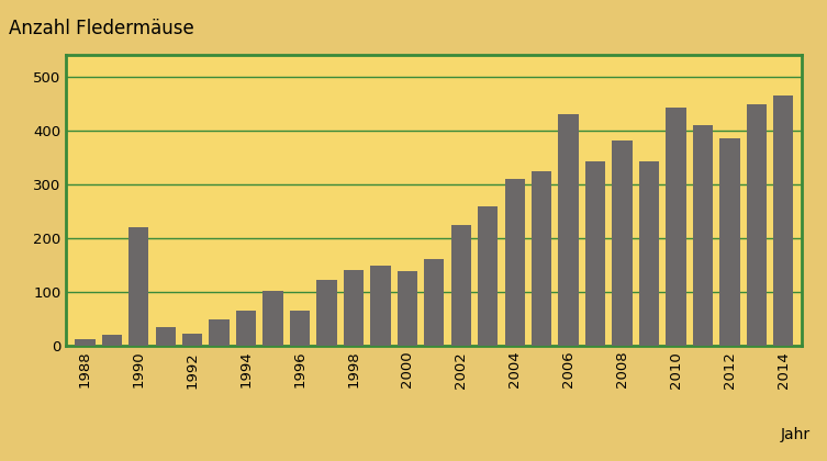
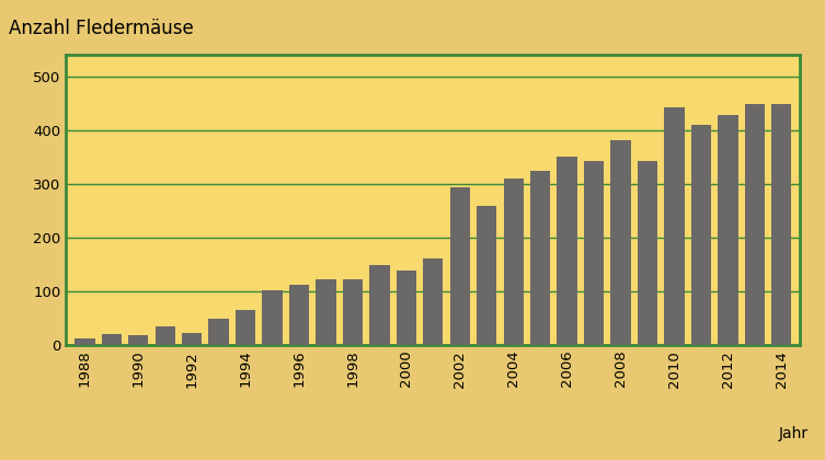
1990: 220 -> 18
1996: 65 -> 113
1998: 140 -> 122
2002: 225 -> 293
2006: 430 -> 350
2012: 385 -> 428
2014: 465 -> 448
